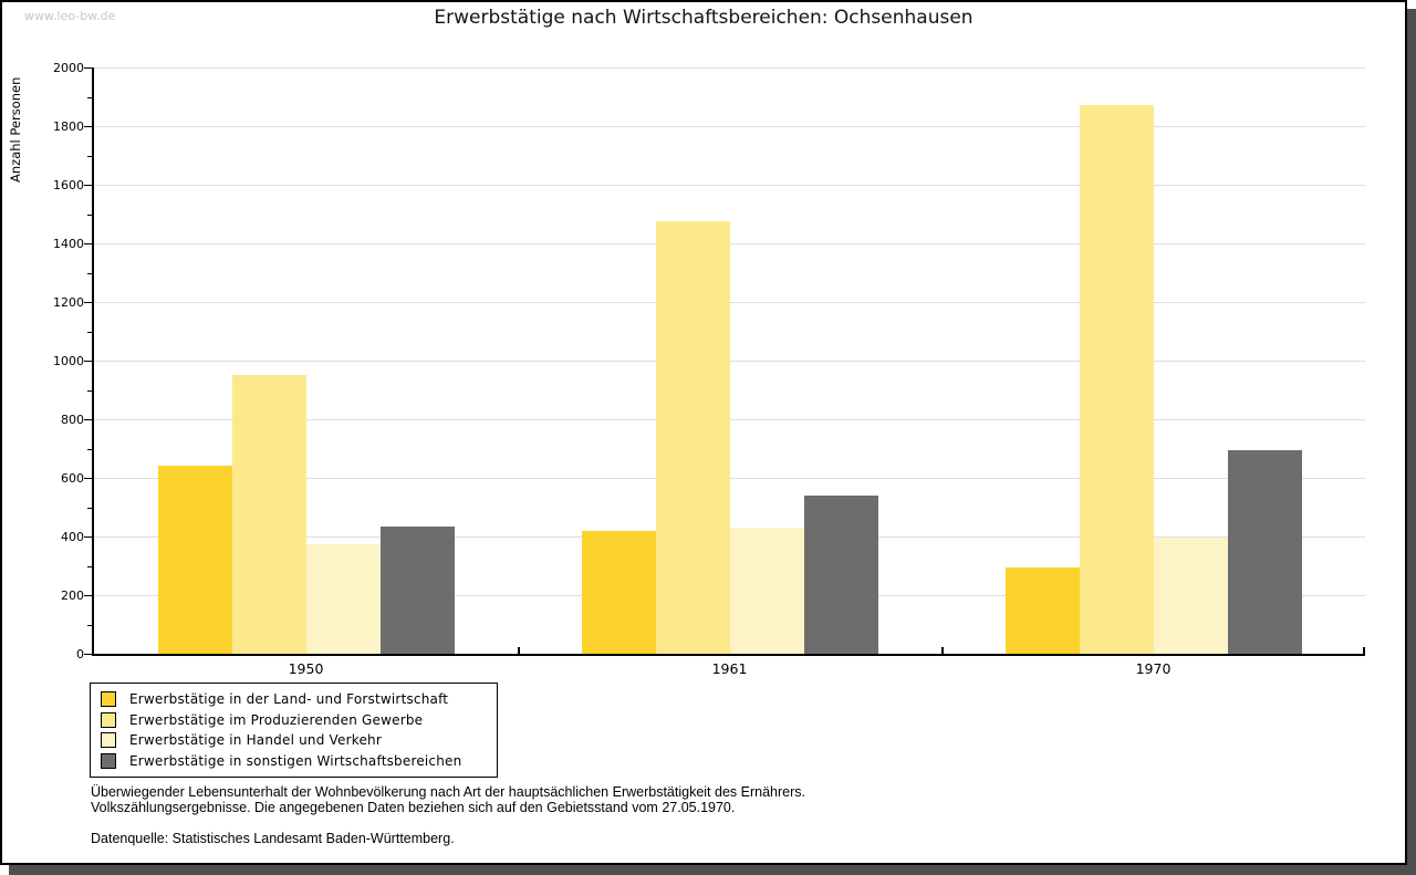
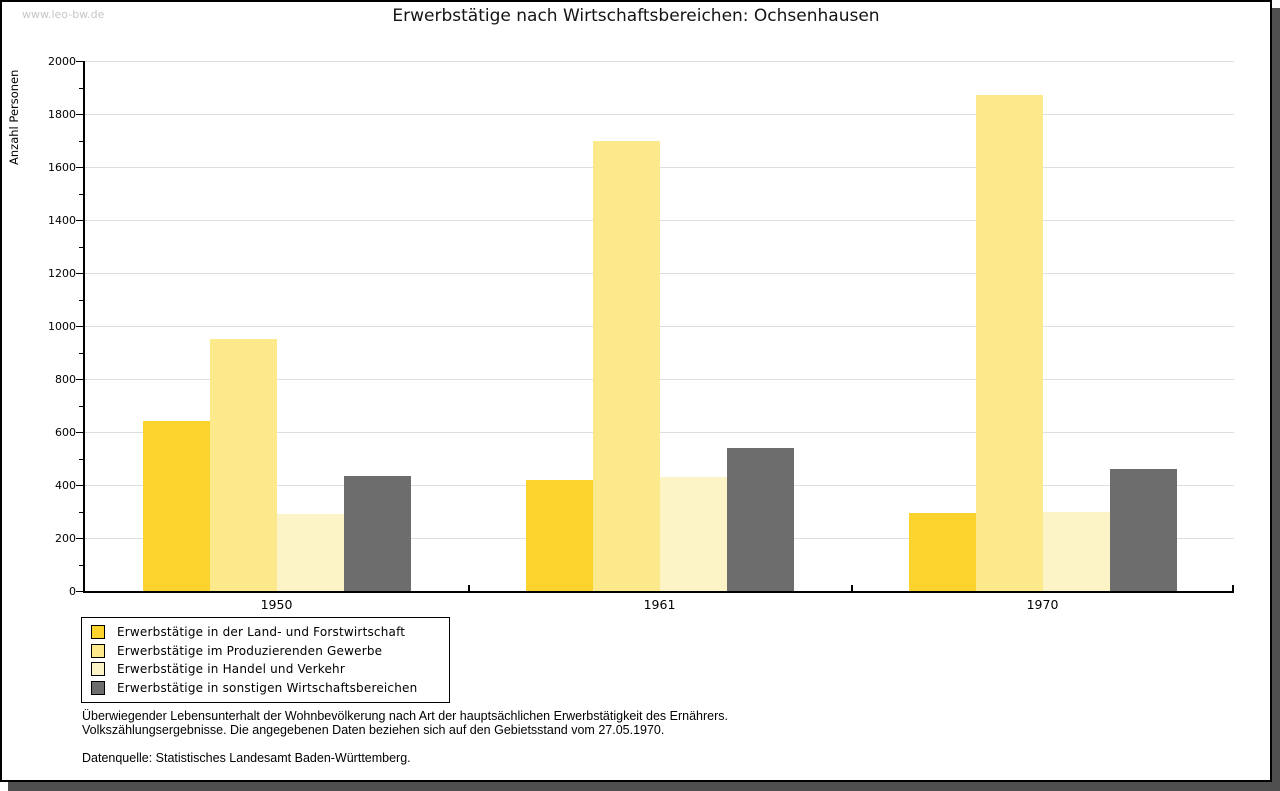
Erwerbstätige in Handel und Verkehr/1950: 380 -> 290
Erwerbstätige im Produzierenden Gewerbe/1961: 1480 -> 1700
Erwerbstätige in Handel und Verkehr/1970: 400 -> 300
Erwerbstätige in sonstigen Wirtschaftsbereichen/1970: 700 -> 460
